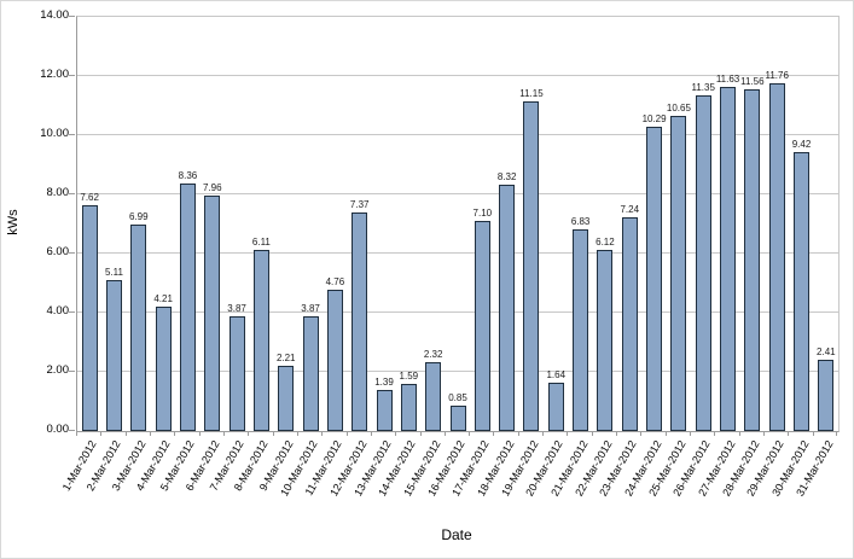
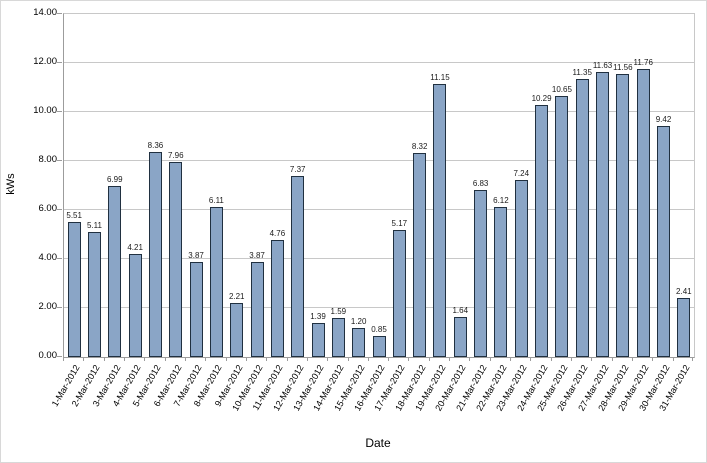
1-Mar-2012: 7.62 -> 5.51
15-Mar-2012: 2.32 -> 1.20
17-Mar-2012: 7.10 -> 5.17
